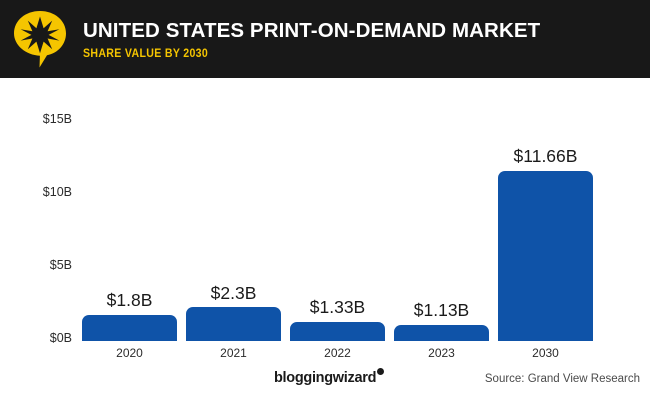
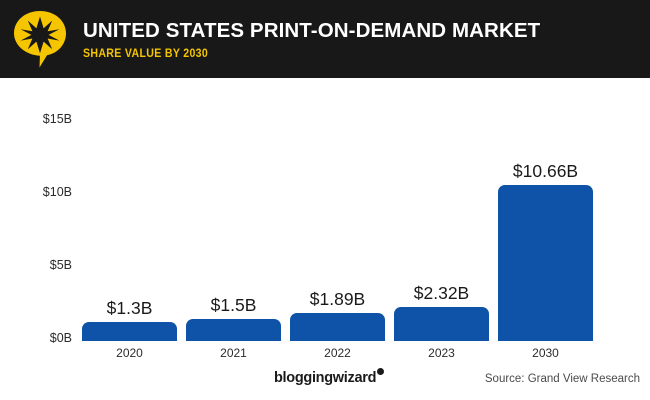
2020: $1.8B -> $1.3B
2021: $2.3B -> $1.5B
2022: $1.33B -> $1.89B
2023: $1.13B -> $2.32B
2030: $11.66B -> $10.66B
